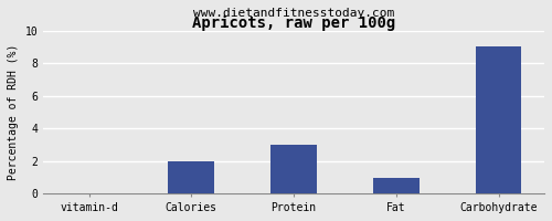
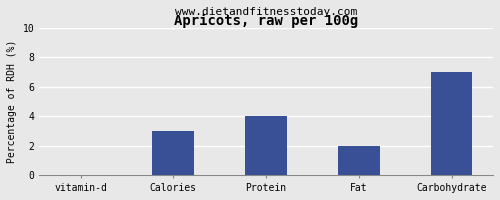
Calories: 2 -> 3
Protein: 3 -> 4
Fat: 1 -> 2
Carbohydrate: 9 -> 7
